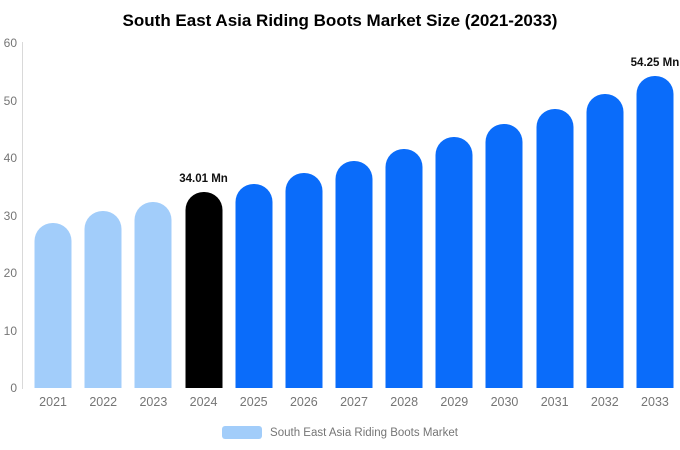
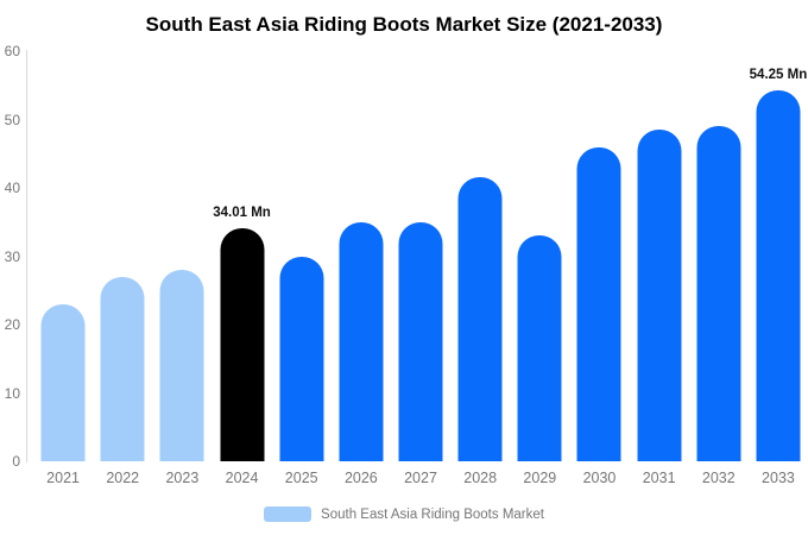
2021: 29 -> 23
2022: 31 -> 27
2023: 32 -> 28
2025: 36 -> 30
2026: 37 -> 35
2027: 39 -> 35
2029: 44 -> 33
2032: 51 -> 49
